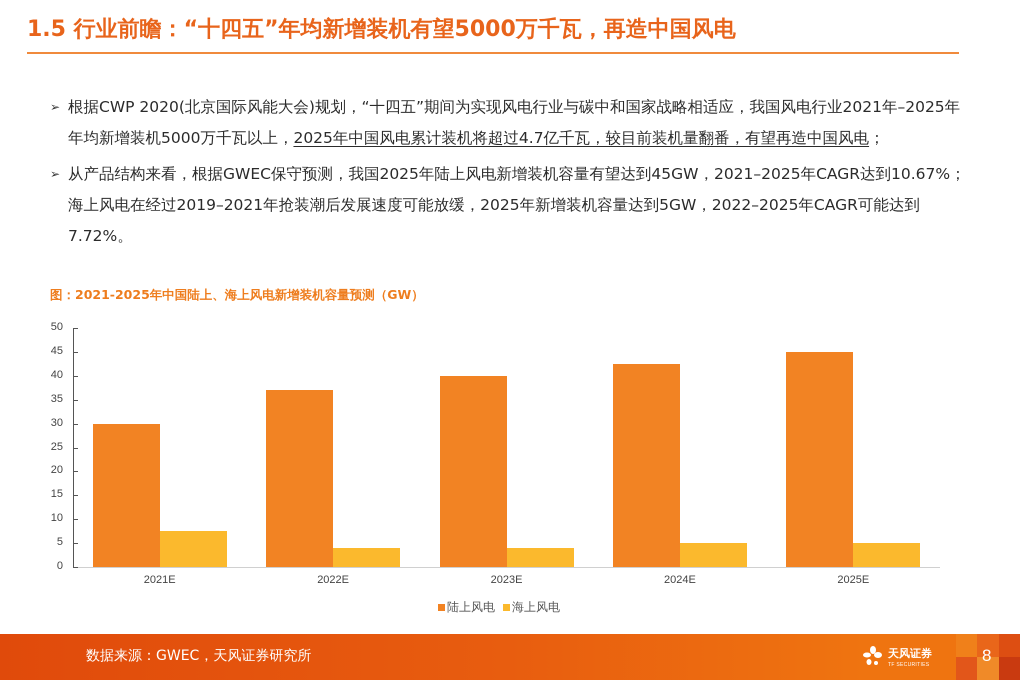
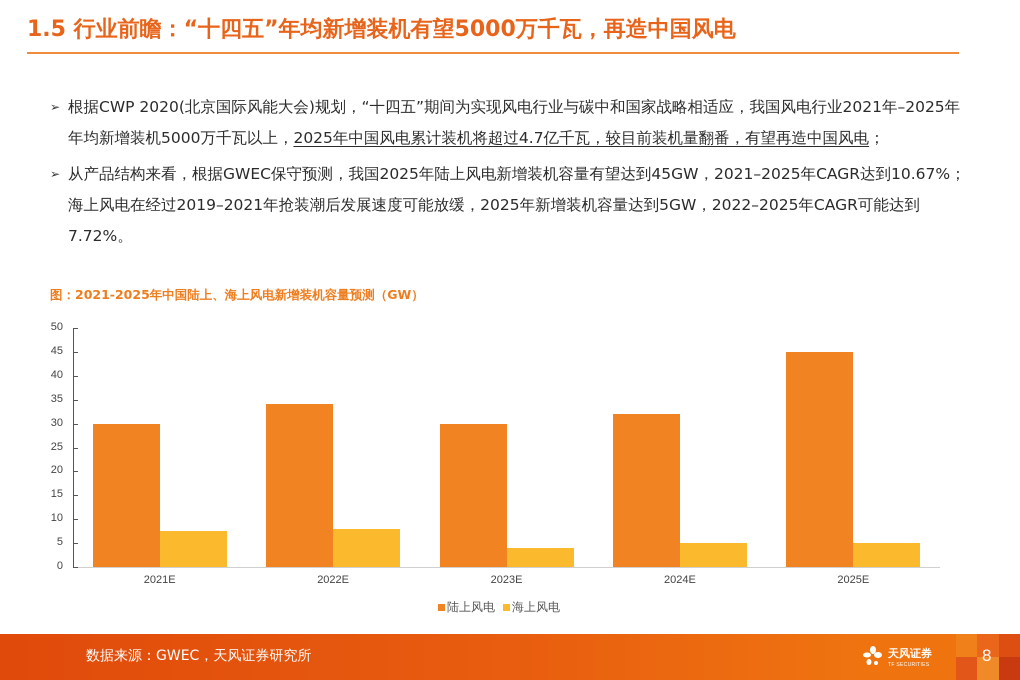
陆上风电/2022E: 37 -> 34
海上风电/2022E: 4 -> 8
陆上风电/2023E: 40 -> 30
陆上风电/2024E: 42 -> 32
